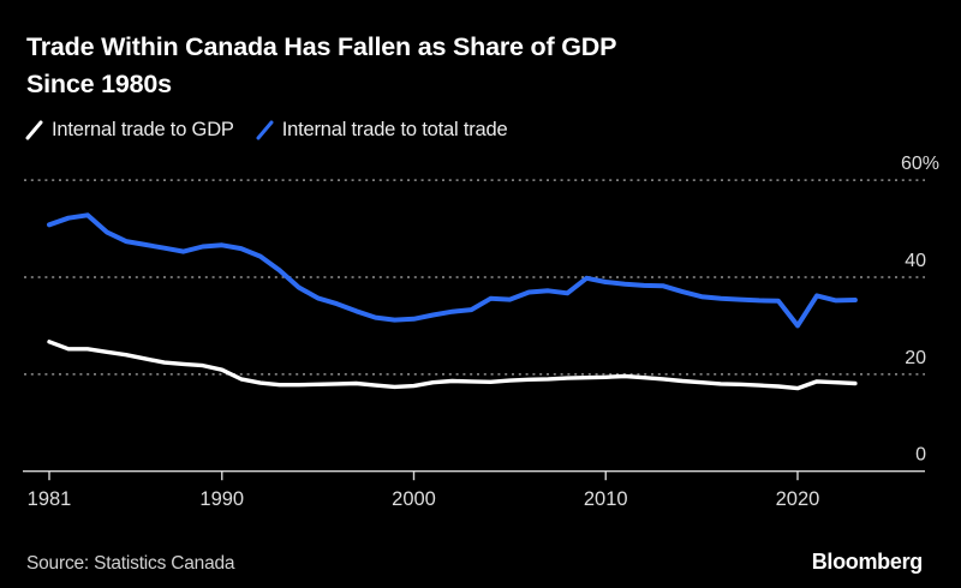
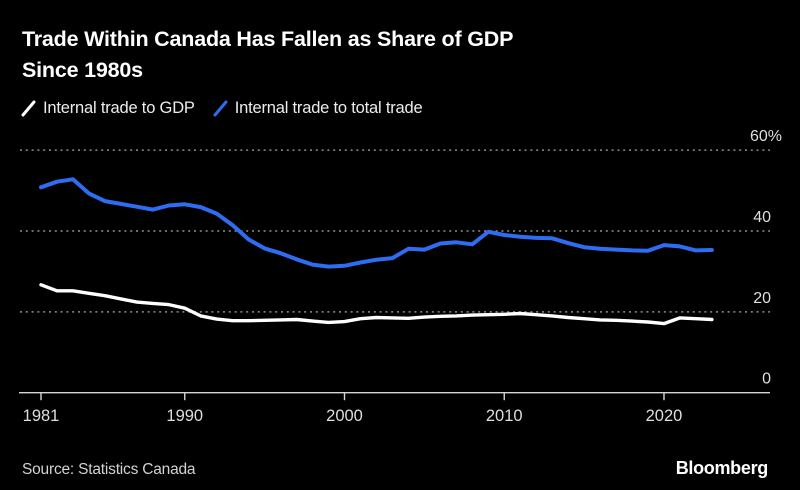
Internal trade to total trade/2020: 30 -> 36
